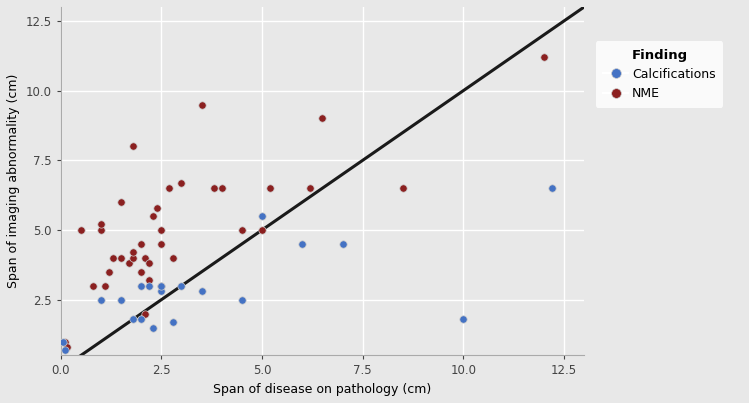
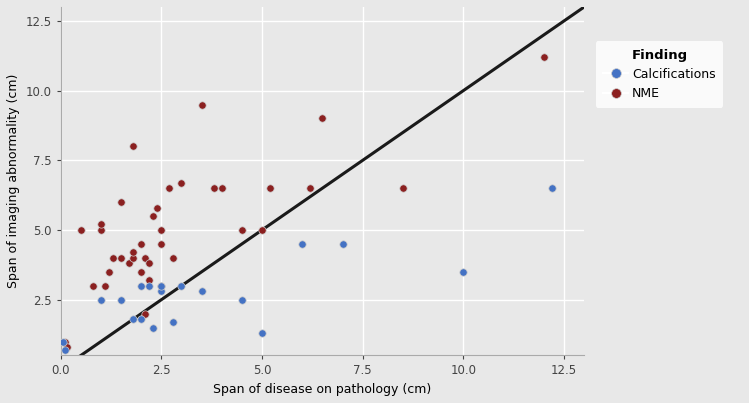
Calcifications/5.0: 5.5 -> 1.3
Calcifications/10.0: 1.8 -> 3.5
